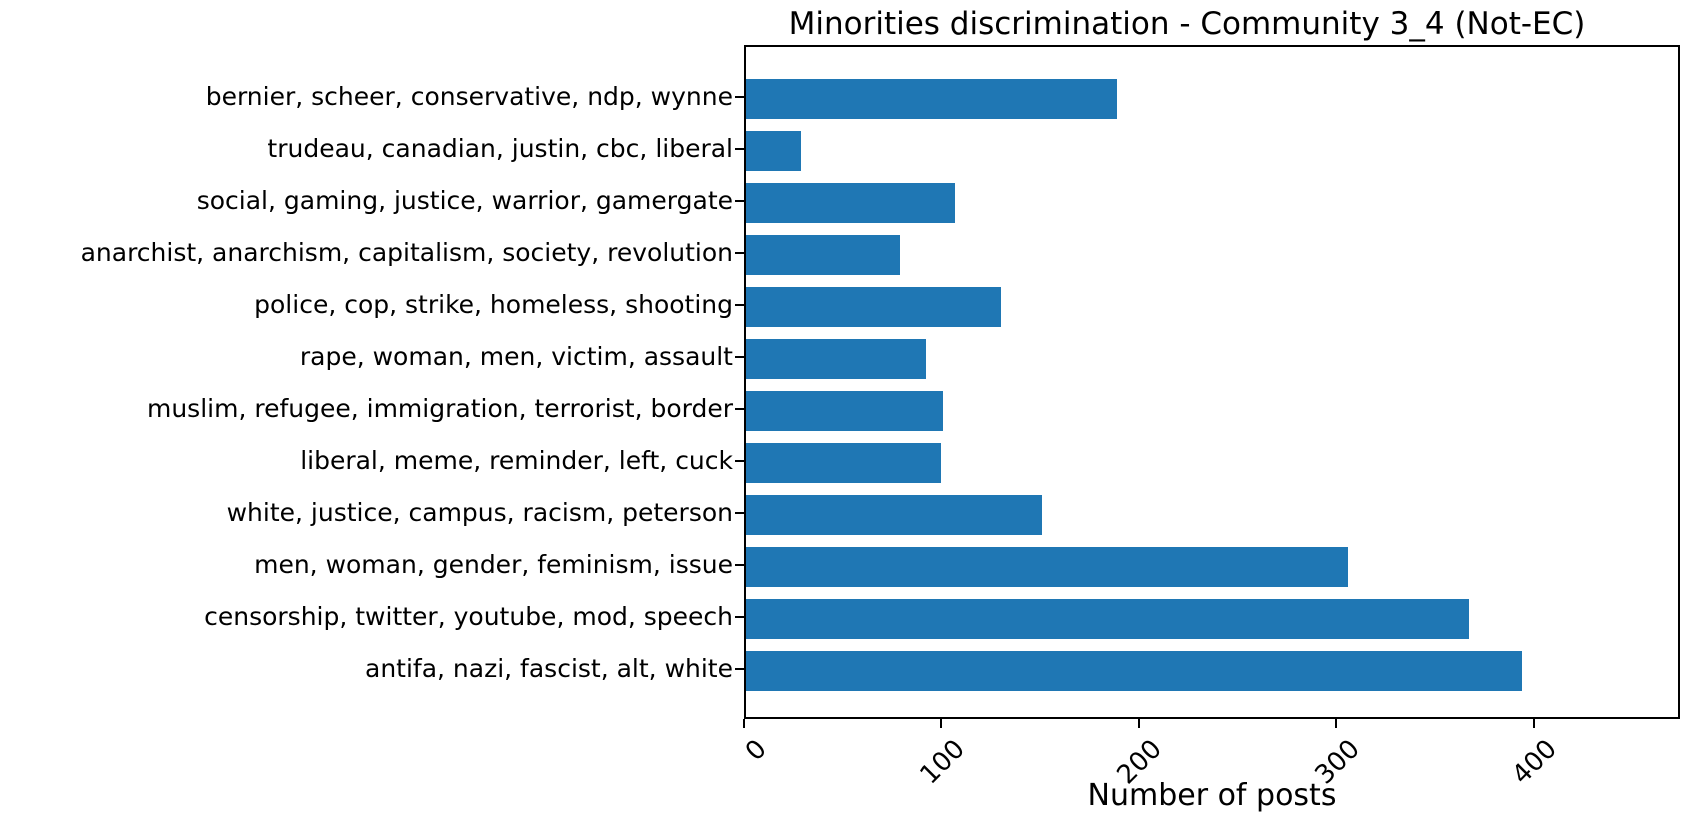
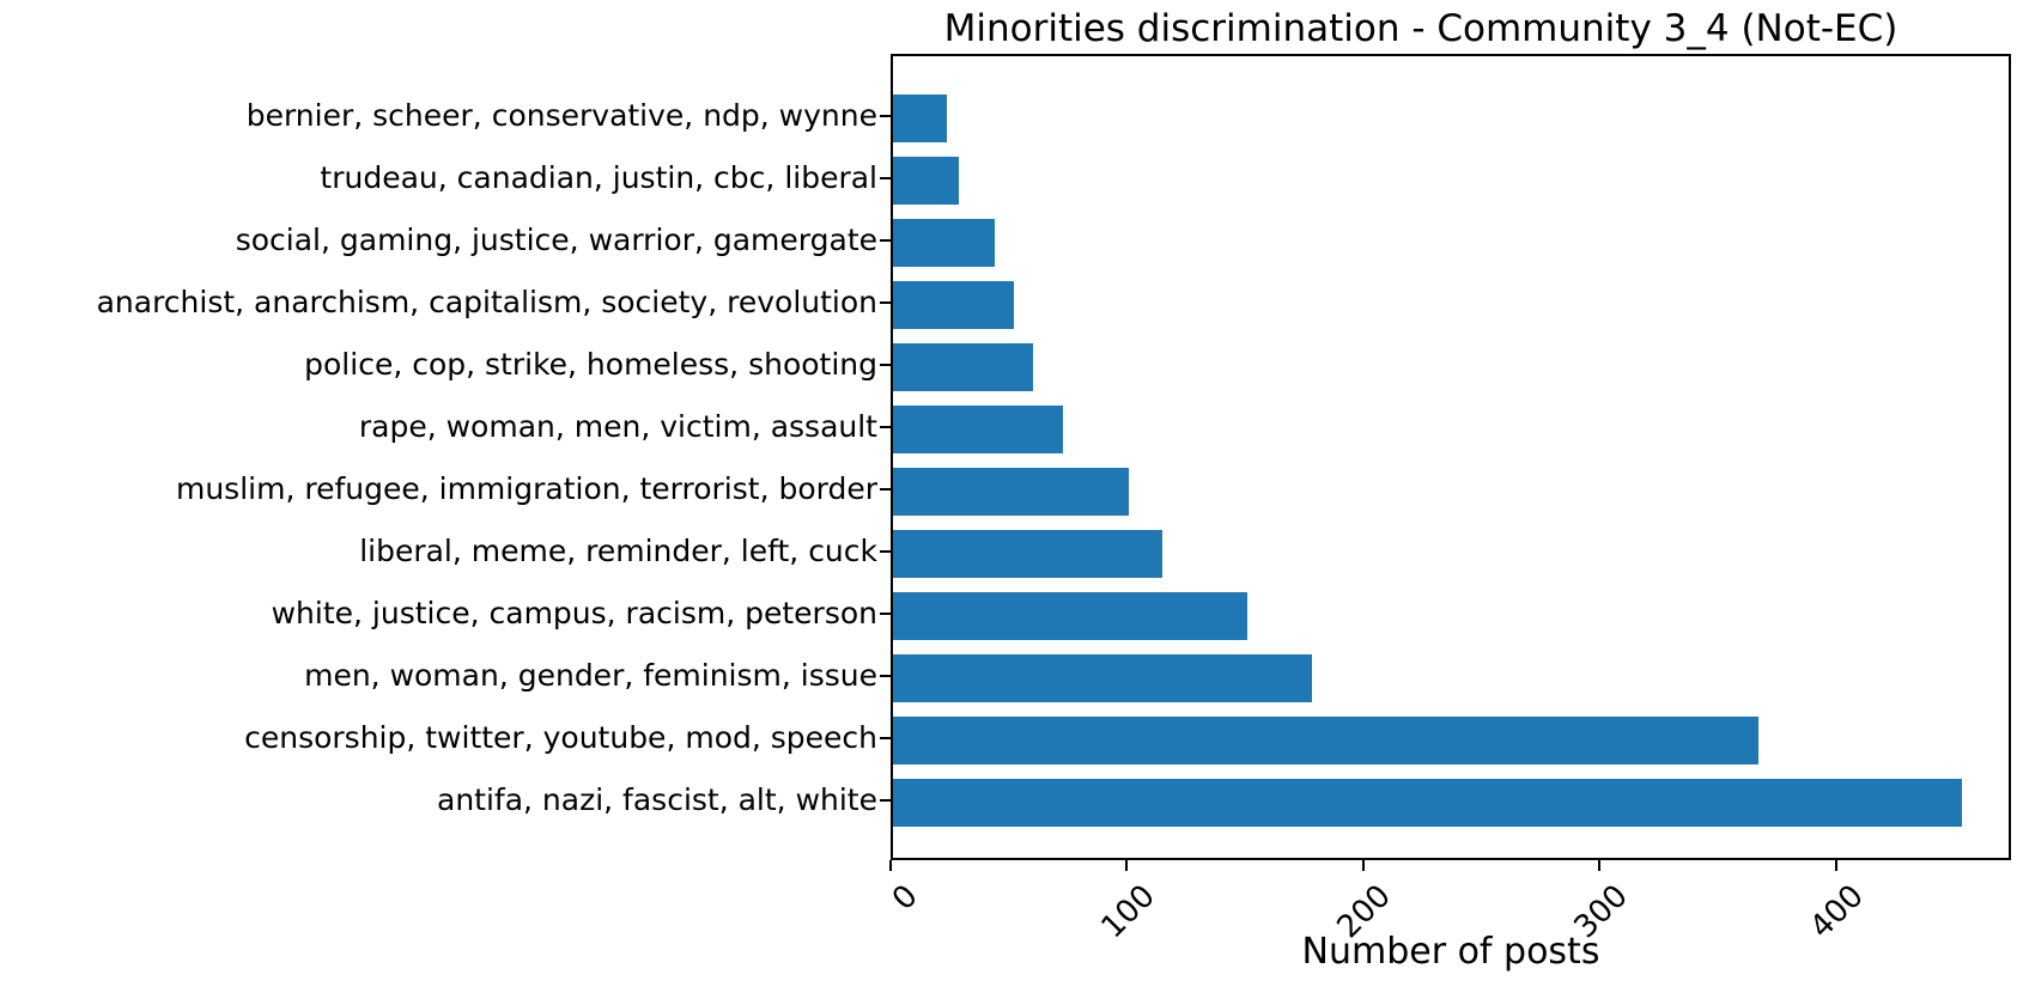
bernier, scheer, conservative, ndp, wynne: 188 -> 23
social, gaming, justice, warrior, gamergate: 106 -> 43
anarchist, anarchism, capitalism, society, revolution: 78 -> 51
police, cop, strike, homeless, shooting: 129 -> 59
rape, woman, men, victim, assault: 91 -> 72
liberal, meme, reminder, left, cuck: 99 -> 114
men, woman, gender, feminism, issue: 305 -> 177
antifa, nazi, fascist, alt, white: 393 -> 452
